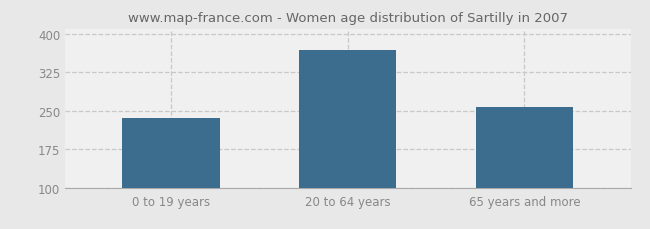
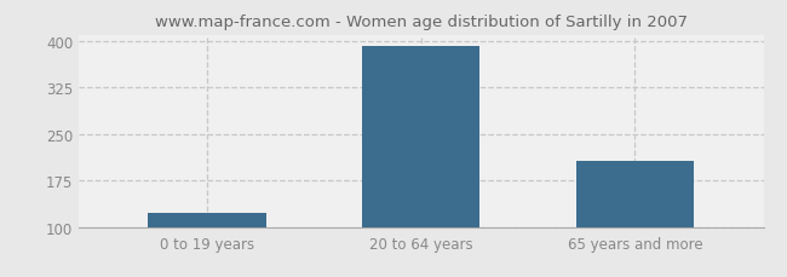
0 to 19 years: 236 -> 122
20 to 64 years: 368 -> 392
65 years and more: 258 -> 207
